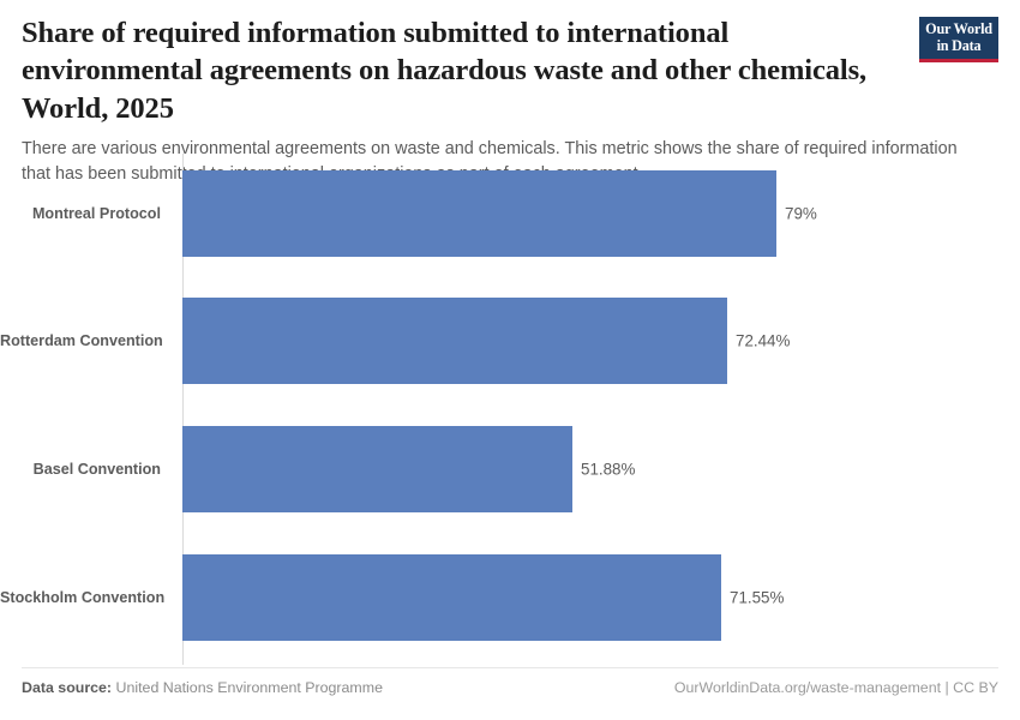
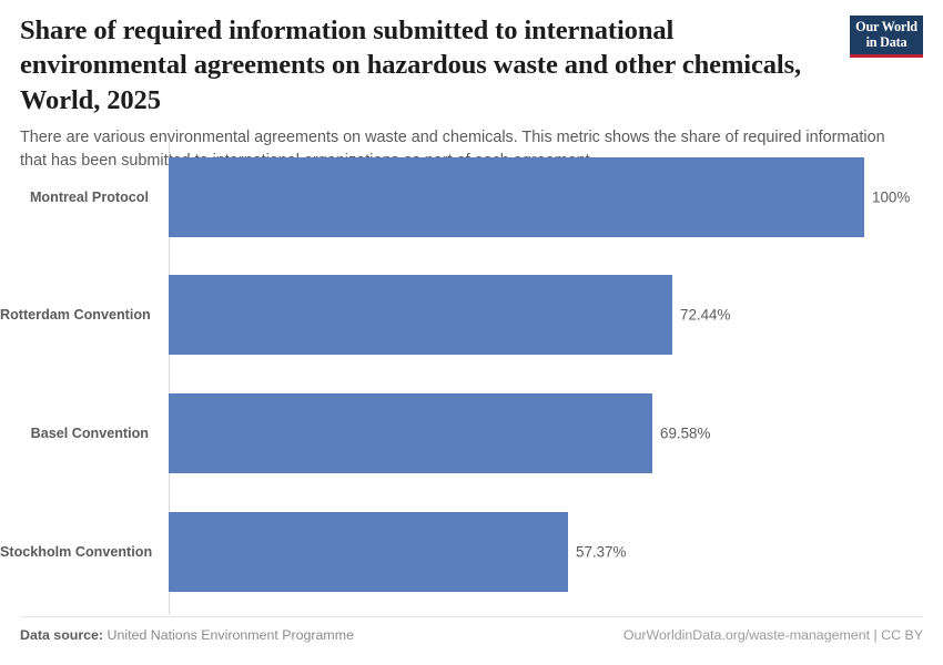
Montreal Protocol: 79% -> 100%
Basel Convention: 51.88% -> 69.58%
Stockholm Convention: 71.55% -> 57.37%
